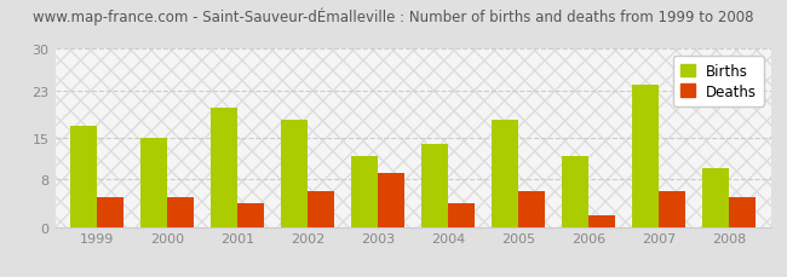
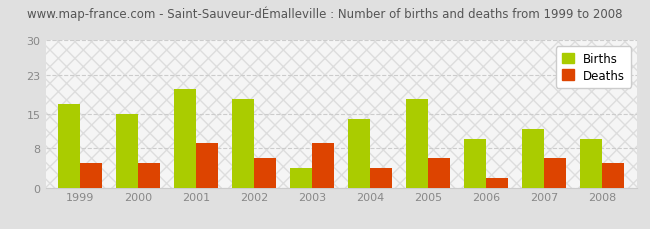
Deaths/2001: 4 -> 9
Births/2003: 12 -> 4
Births/2006: 12 -> 10
Births/2007: 24 -> 12
